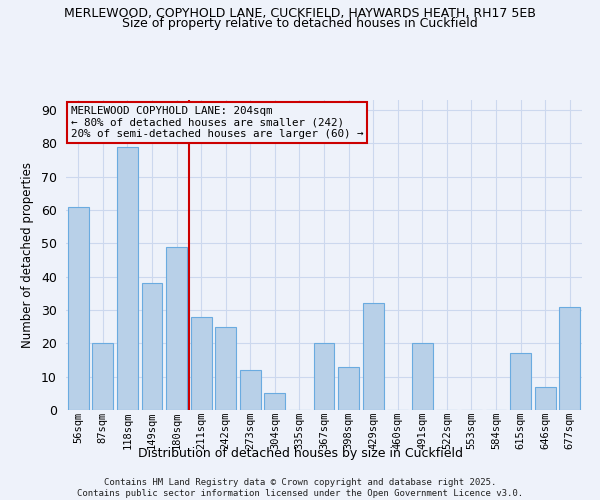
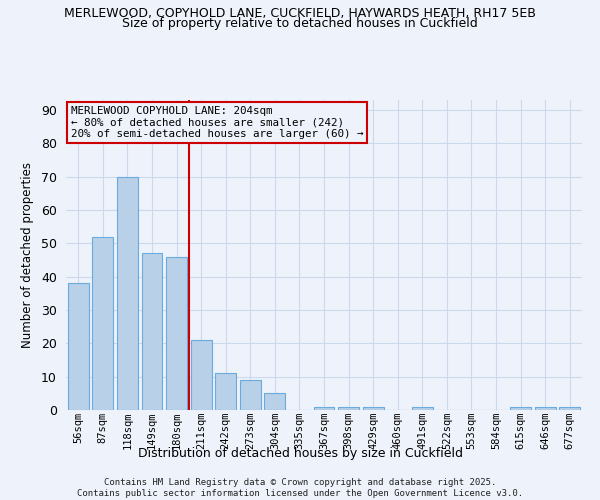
56sqm: 61 -> 38
87sqm: 20 -> 52
118sqm: 79 -> 70
149sqm: 38 -> 47
180sqm: 49 -> 46
211sqm: 28 -> 21
242sqm: 25 -> 11
273sqm: 12 -> 9
367sqm: 20 -> 1
398sqm: 13 -> 1
429sqm: 32 -> 1
491sqm: 20 -> 1
615sqm: 17 -> 1
646sqm: 7 -> 1
677sqm: 31 -> 1
